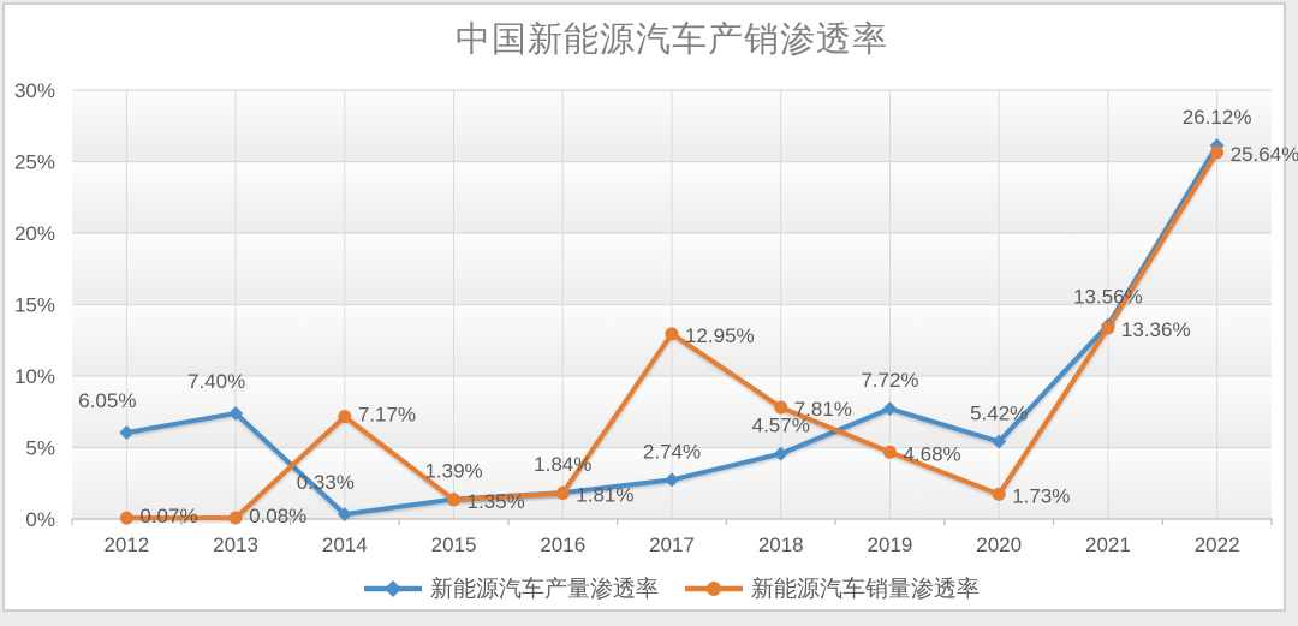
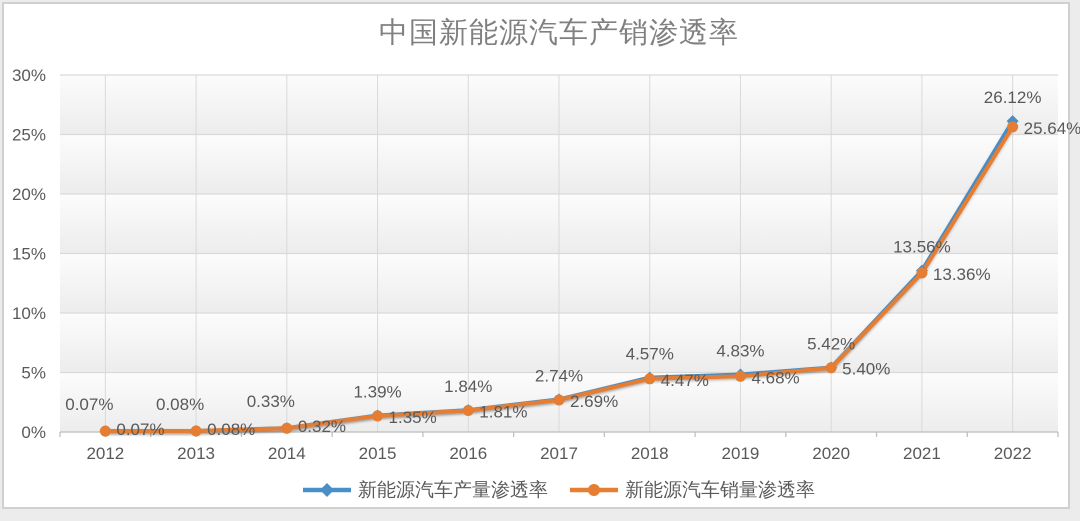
新能源汽车产量渗透率/2012: 6.05% -> 0.07%
新能源汽车产量渗透率/2013: 7.40% -> 0.08%
新能源汽车销量渗透率/2014: 7.17% -> 0.32%
新能源汽车销量渗透率/2017: 12.95% -> 2.69%
新能源汽车销量渗透率/2018: 7.81% -> 4.47%
新能源汽车产量渗透率/2019: 7.72% -> 4.83%
新能源汽车销量渗透率/2020: 1.73% -> 5.40%
